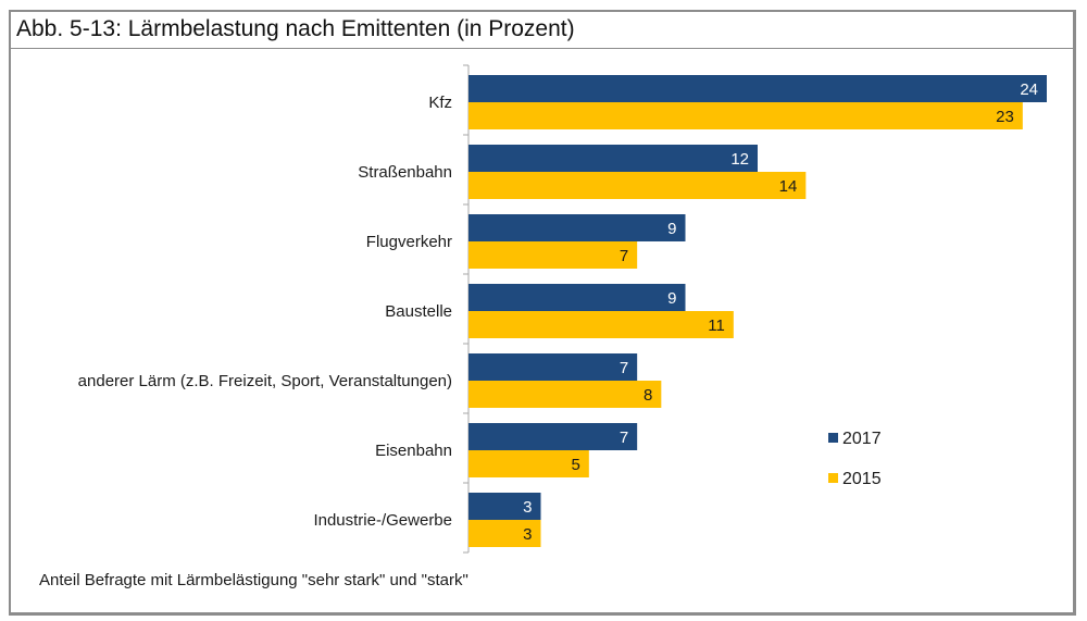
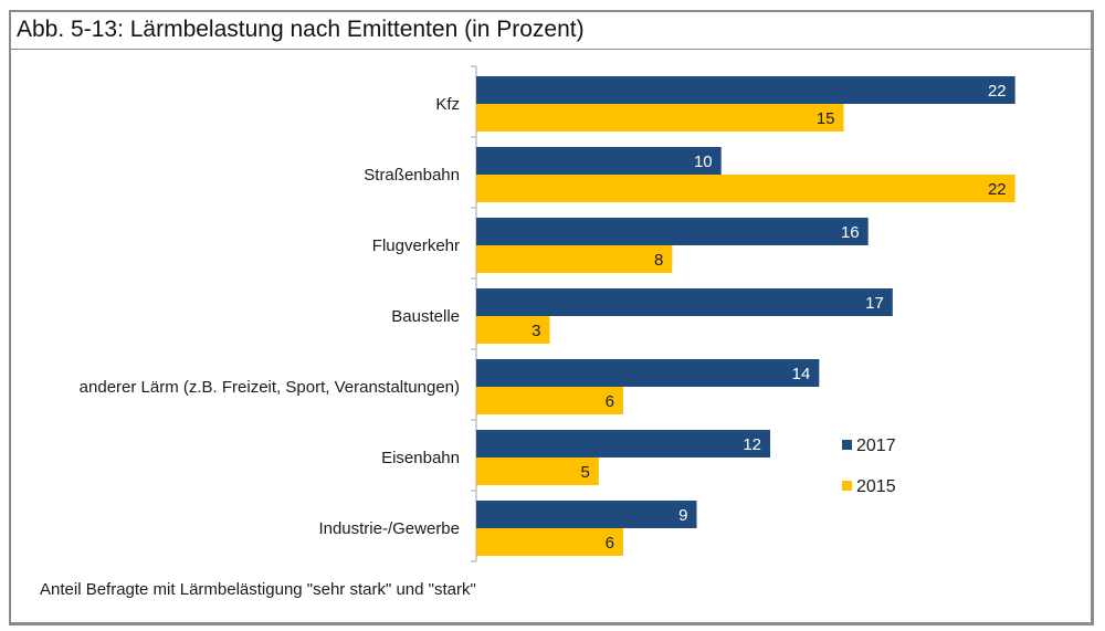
2017/Kfz: 24 -> 22
2015/Kfz: 23 -> 15
2017/Straßenbahn: 12 -> 10
2015/Straßenbahn: 14 -> 22
2017/Flugverkehr: 9 -> 16
2015/Flugverkehr: 7 -> 8
2017/Baustelle: 9 -> 17
2015/Baustelle: 11 -> 3
2017/anderer Lärm (z.B. Freizeit, Sport, Veranstaltungen): 7 -> 14
2015/anderer Lärm (z.B. Freizeit, Sport, Veranstaltungen): 8 -> 6
2017/Eisenbahn: 7 -> 12
2017/Industrie-/Gewerbe: 3 -> 9
2015/Industrie-/Gewerbe: 3 -> 6
